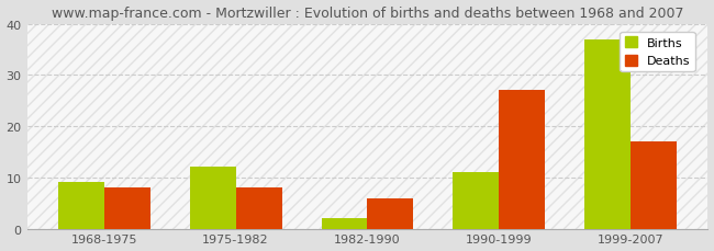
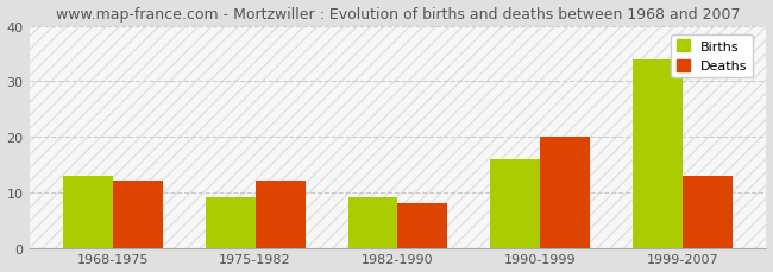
Births/1968-1975: 9 -> 13
Deaths/1968-1975: 8 -> 12
Births/1975-1982: 12 -> 9
Deaths/1975-1982: 8 -> 12
Births/1982-1990: 2 -> 9
Deaths/1982-1990: 6 -> 8
Births/1990-1999: 11 -> 16
Deaths/1990-1999: 27 -> 20
Births/1999-2007: 37 -> 34
Deaths/1999-2007: 17 -> 13
